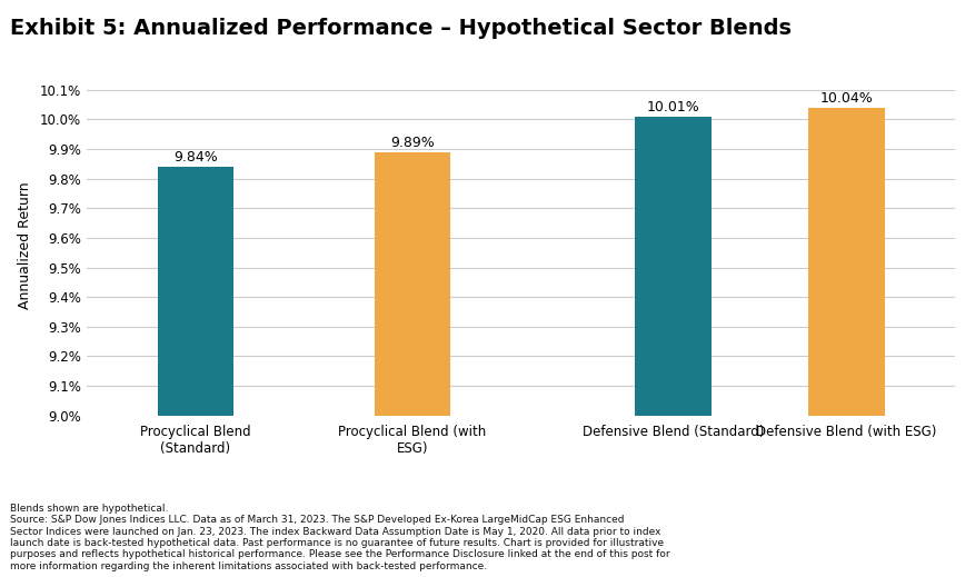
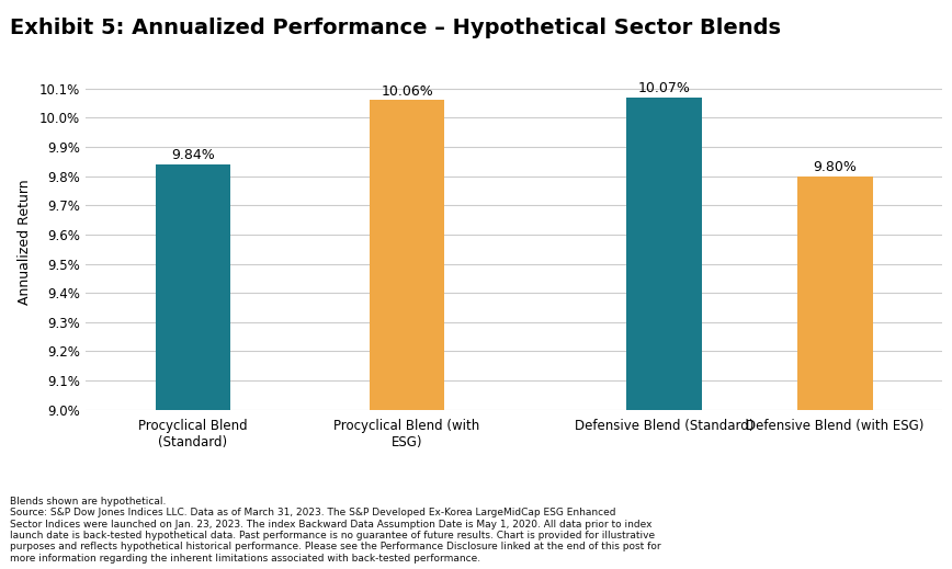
Procyclical Blend (with ESG): 9.89% -> 10.06%
Defensive Blend (Standard): 10.01% -> 10.07%
Defensive Blend (with ESG): 10.04% -> 9.80%
